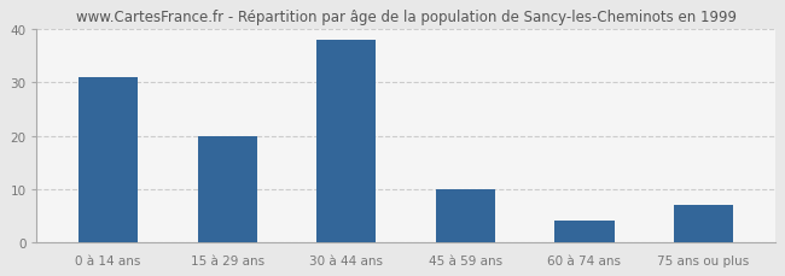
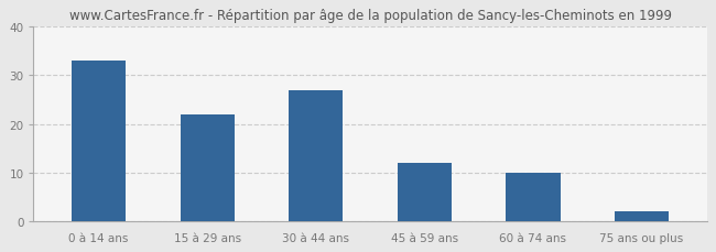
0 à 14 ans: 31 -> 33
15 à 29 ans: 20 -> 22
30 à 44 ans: 38 -> 27
45 à 59 ans: 10 -> 12
60 à 74 ans: 4 -> 10
75 ans ou plus: 7 -> 2
